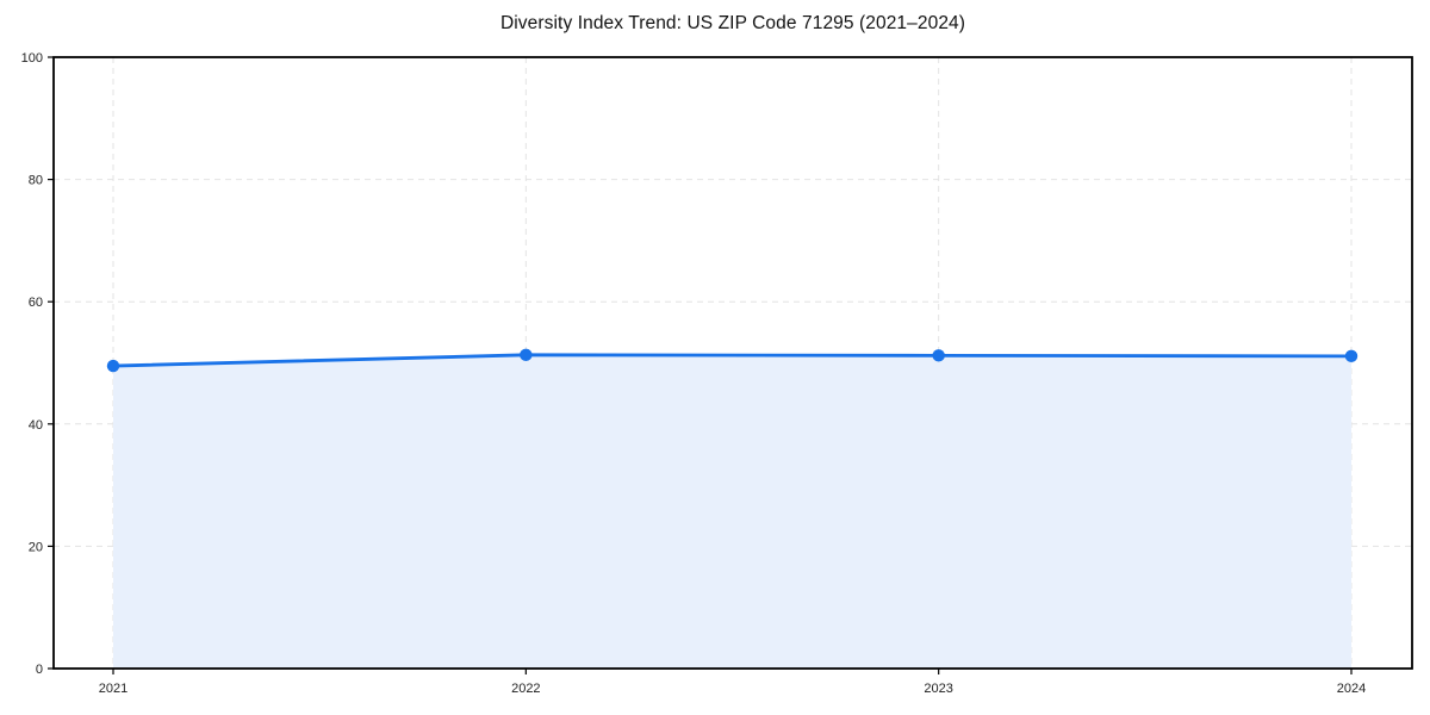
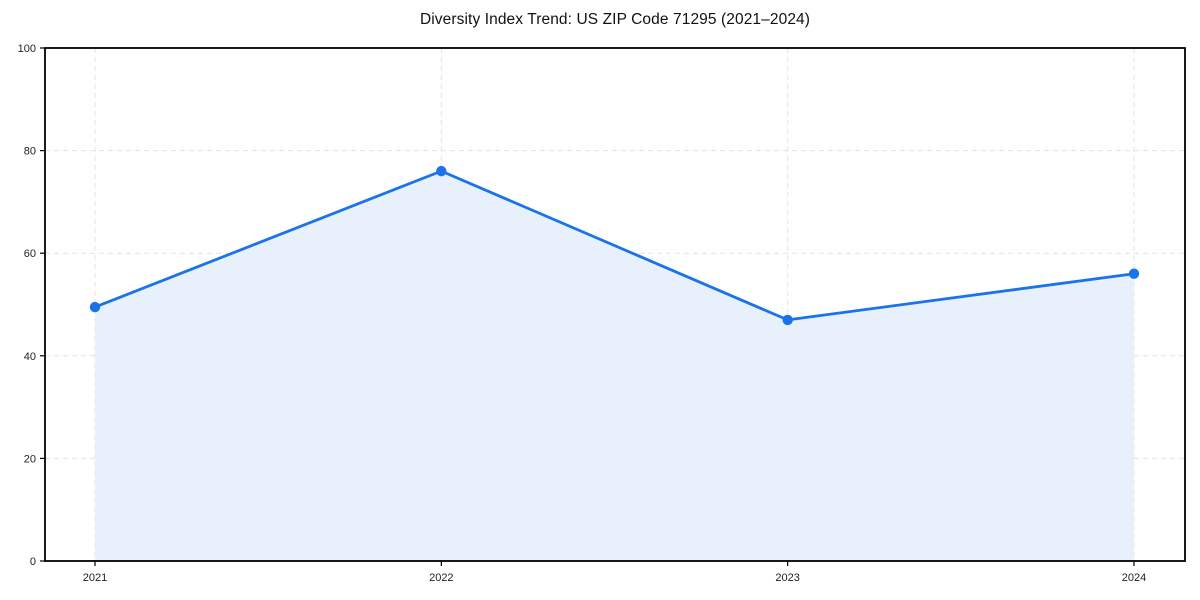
2022: 51 -> 76
2023: 51 -> 47
2024: 51 -> 56
